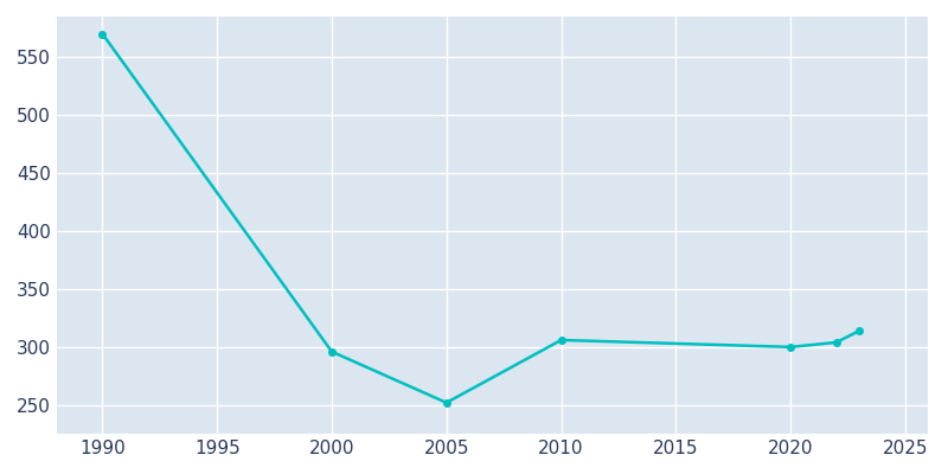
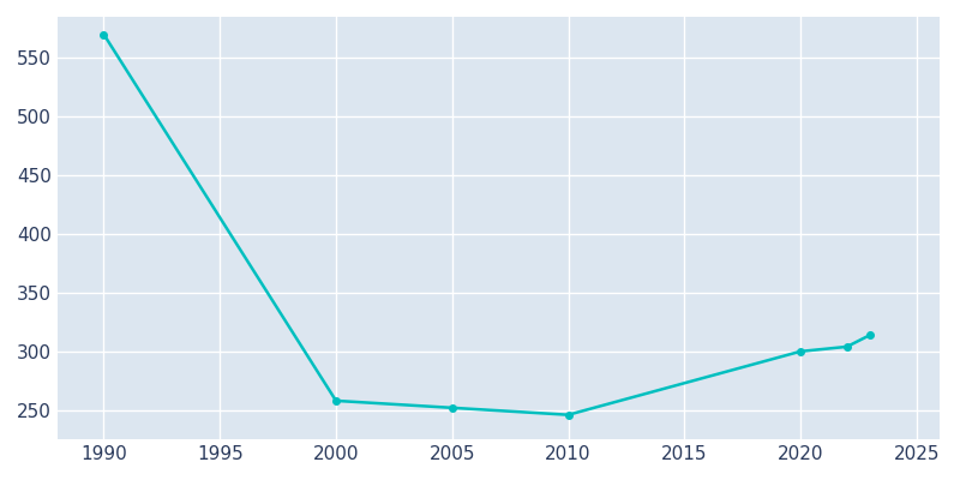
2000: 296 -> 258
2010: 306 -> 246
